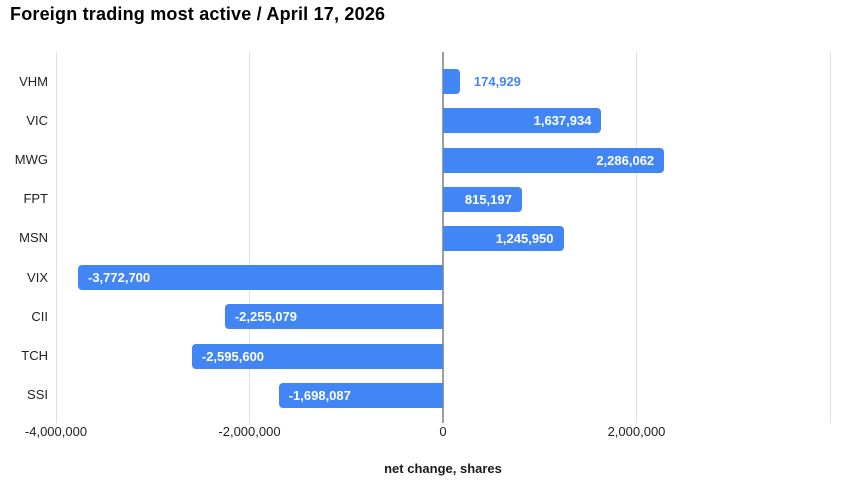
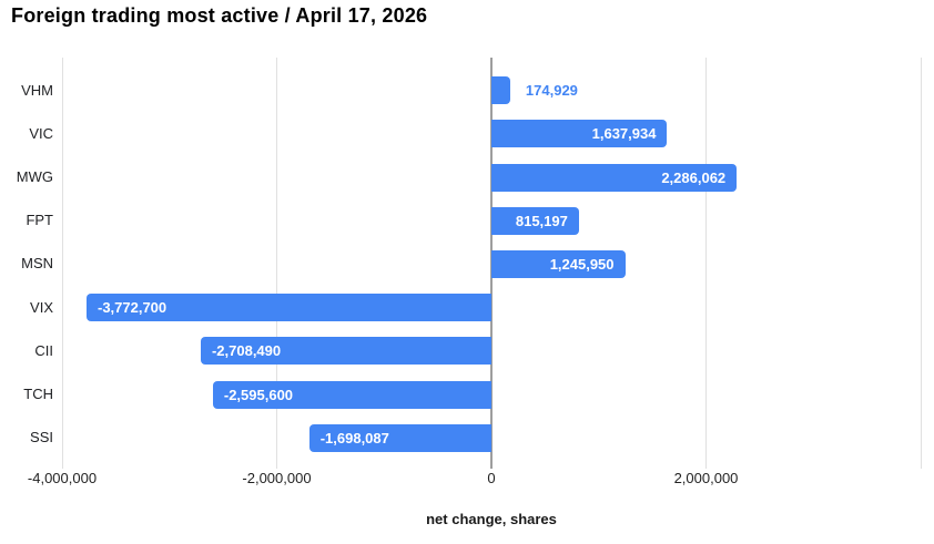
CII: -2,255,079 -> -2,708,490
